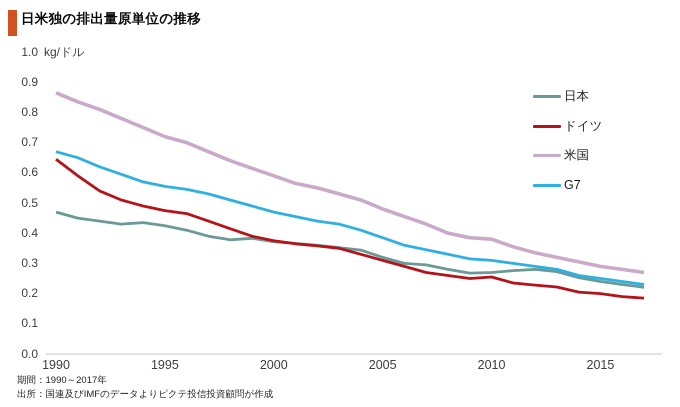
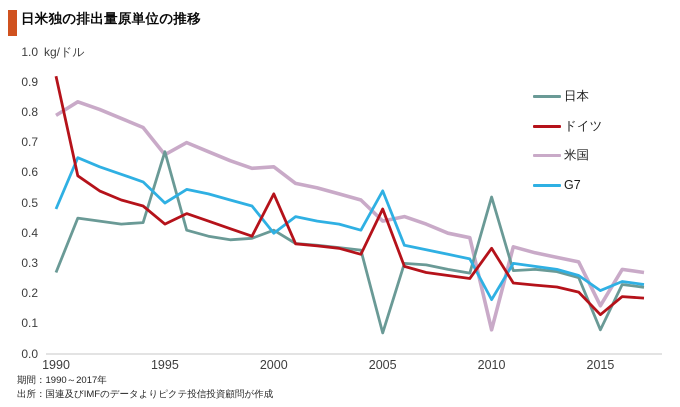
日本/1990: 0.47 -> 0.27
ドイツ/1990: 0.65 -> 0.92
米国/1990: 0.86 -> 0.79
G7/1990: 0.67 -> 0.48
日本/1995: 0.42 -> 0.67
ドイツ/1995: 0.47 -> 0.43
米国/1995: 0.72 -> 0.66
G7/1995: 0.56 -> 0.50
日本/2000: 0.37 -> 0.41
ドイツ/2000: 0.38 -> 0.53
米国/2000: 0.59 -> 0.62
G7/2000: 0.47 -> 0.40
日本/2005: 0.32 -> 0.07
ドイツ/2005: 0.31 -> 0.48
米国/2005: 0.48 -> 0.44
G7/2005: 0.39 -> 0.54
日本/2010: 0.27 -> 0.52
ドイツ/2010: 0.26 -> 0.35
米国/2010: 0.38 -> 0.08
G7/2010: 0.31 -> 0.18
日本/2015: 0.24 -> 0.08
ドイツ/2015: 0.20 -> 0.13
米国/2015: 0.29 -> 0.16
G7/2015: 0.25 -> 0.21
